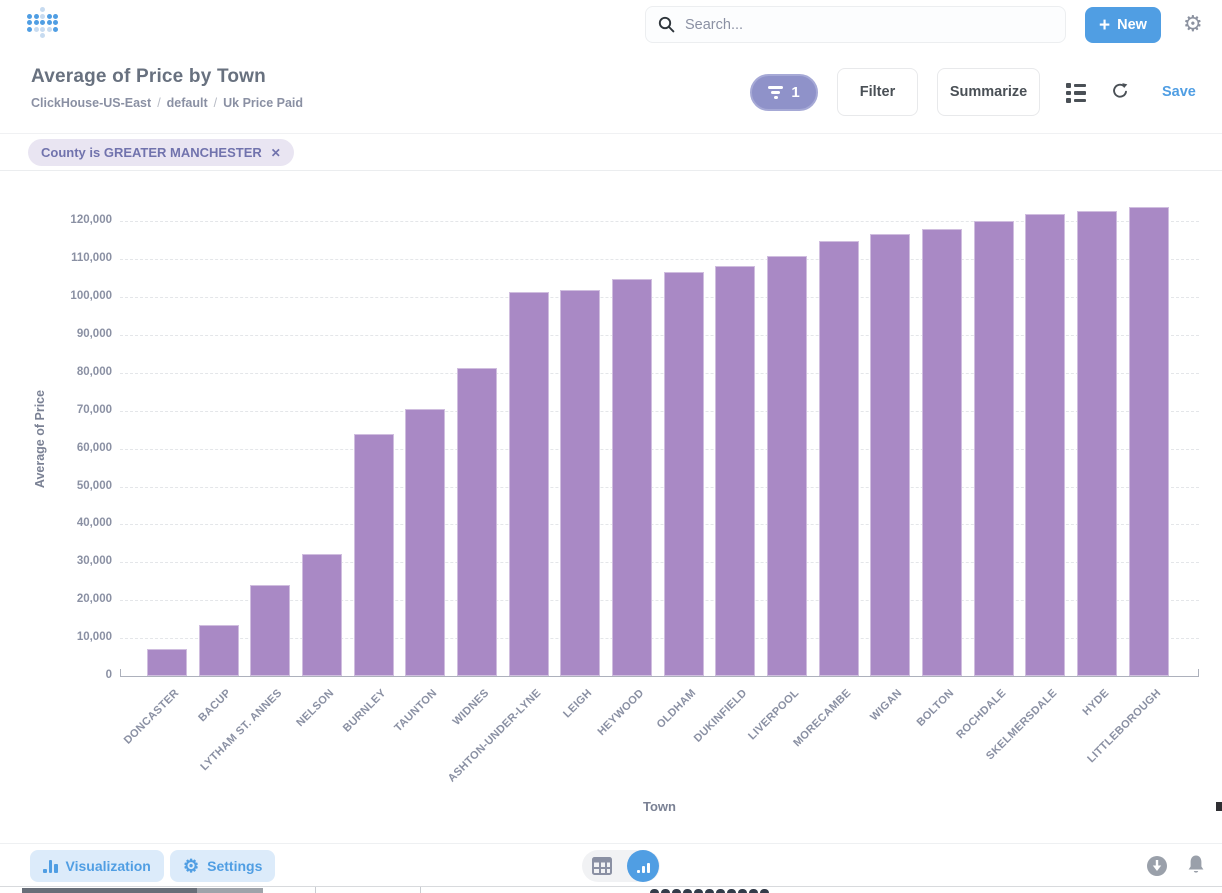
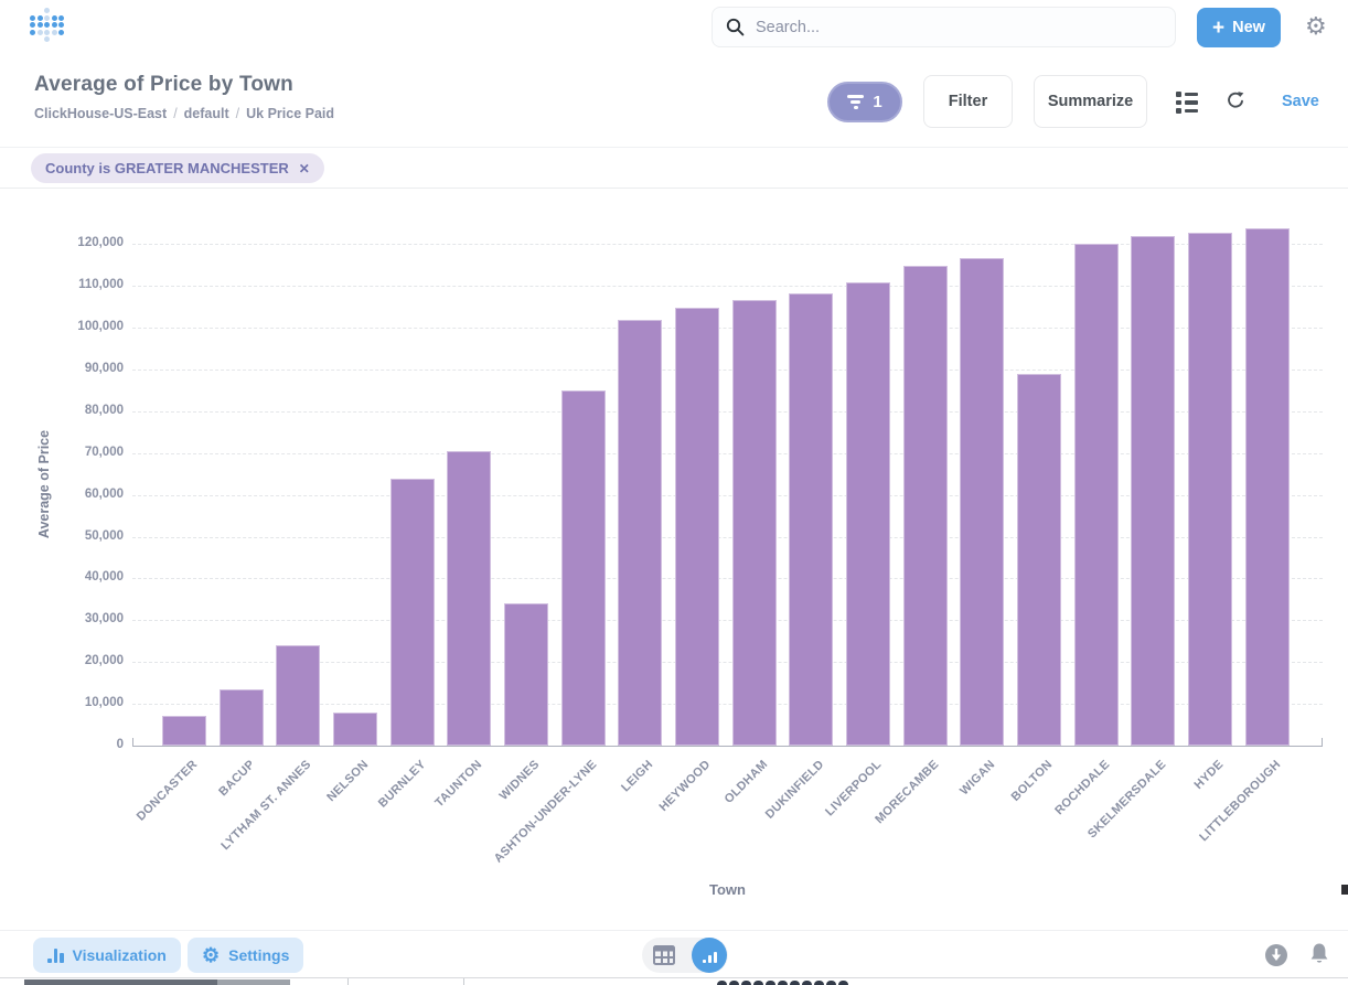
NELSON: 32000 -> 8000
WIDNES: 81000 -> 34000
ASHTON-UNDER-LYNE: 101000 -> 85000
BOLTON: 118000 -> 89000
